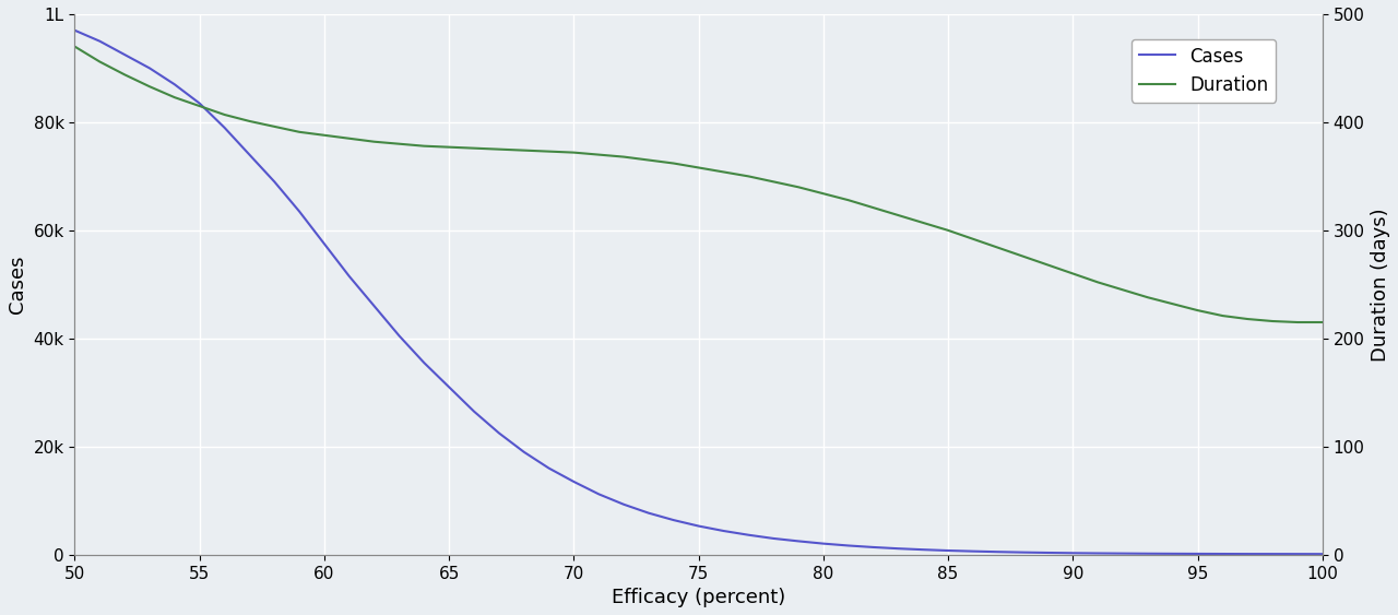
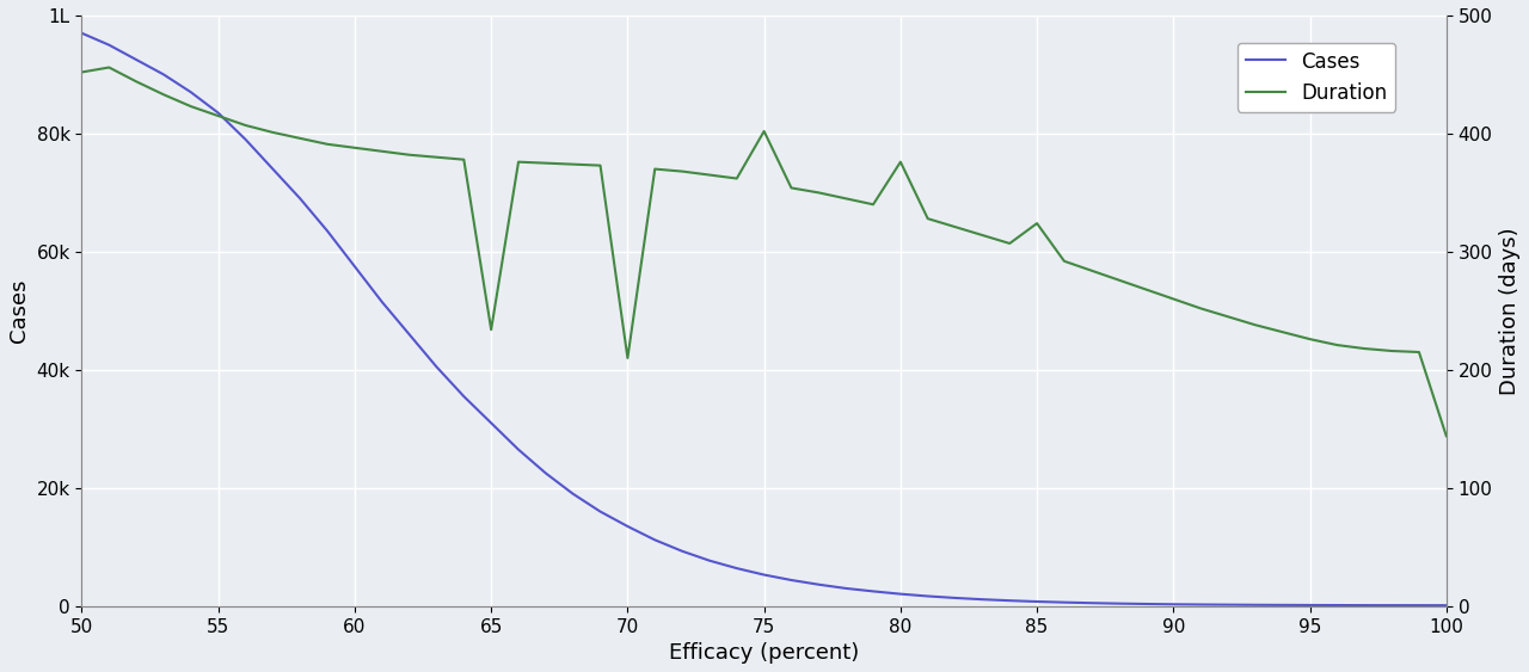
Duration/50: 470 -> 452
Duration/65: 377 -> 234
Duration/70: 372 -> 210
Duration/75: 358 -> 402
Duration/80: 334 -> 376
Duration/85: 300 -> 324
Duration/100: 215 -> 144
